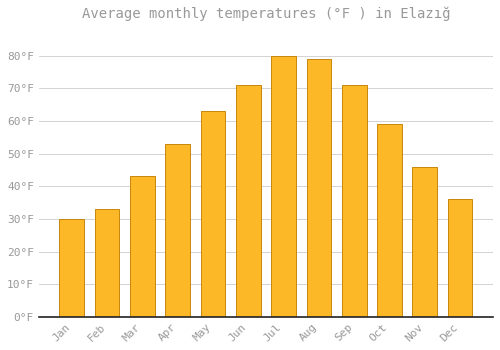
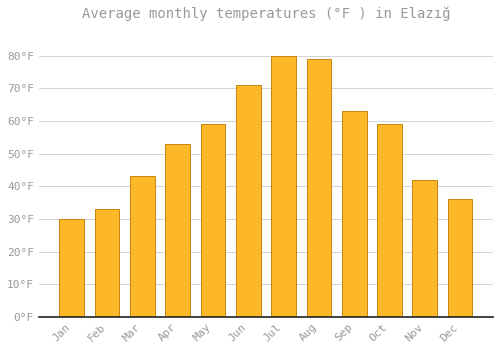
May: 63°F -> 59°F
Sep: 71°F -> 63°F
Nov: 46°F -> 42°F
